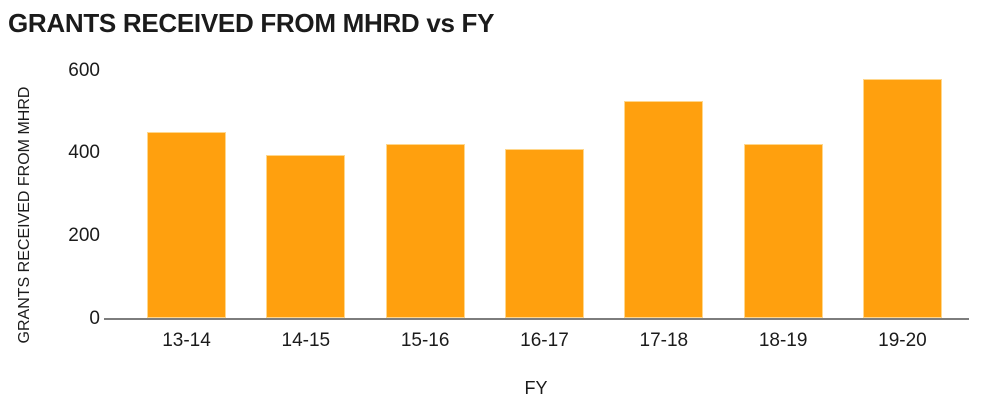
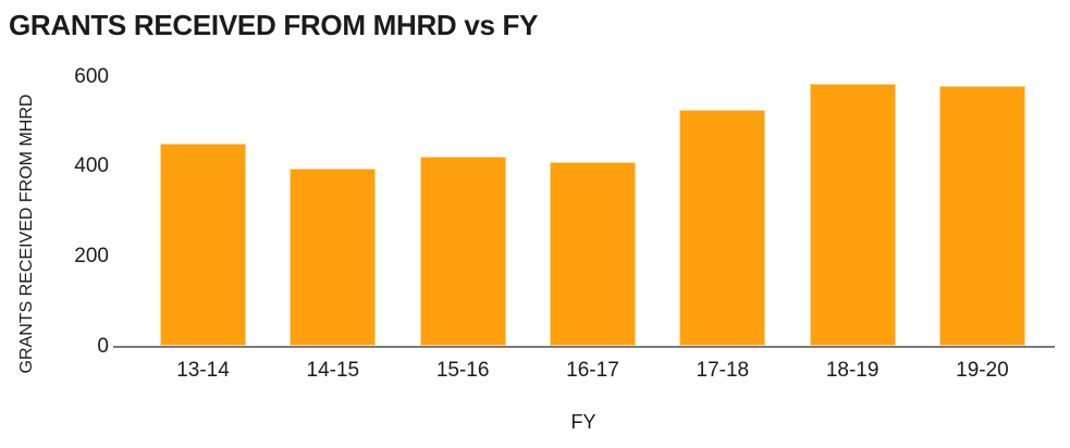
18-19: 420 -> 580
